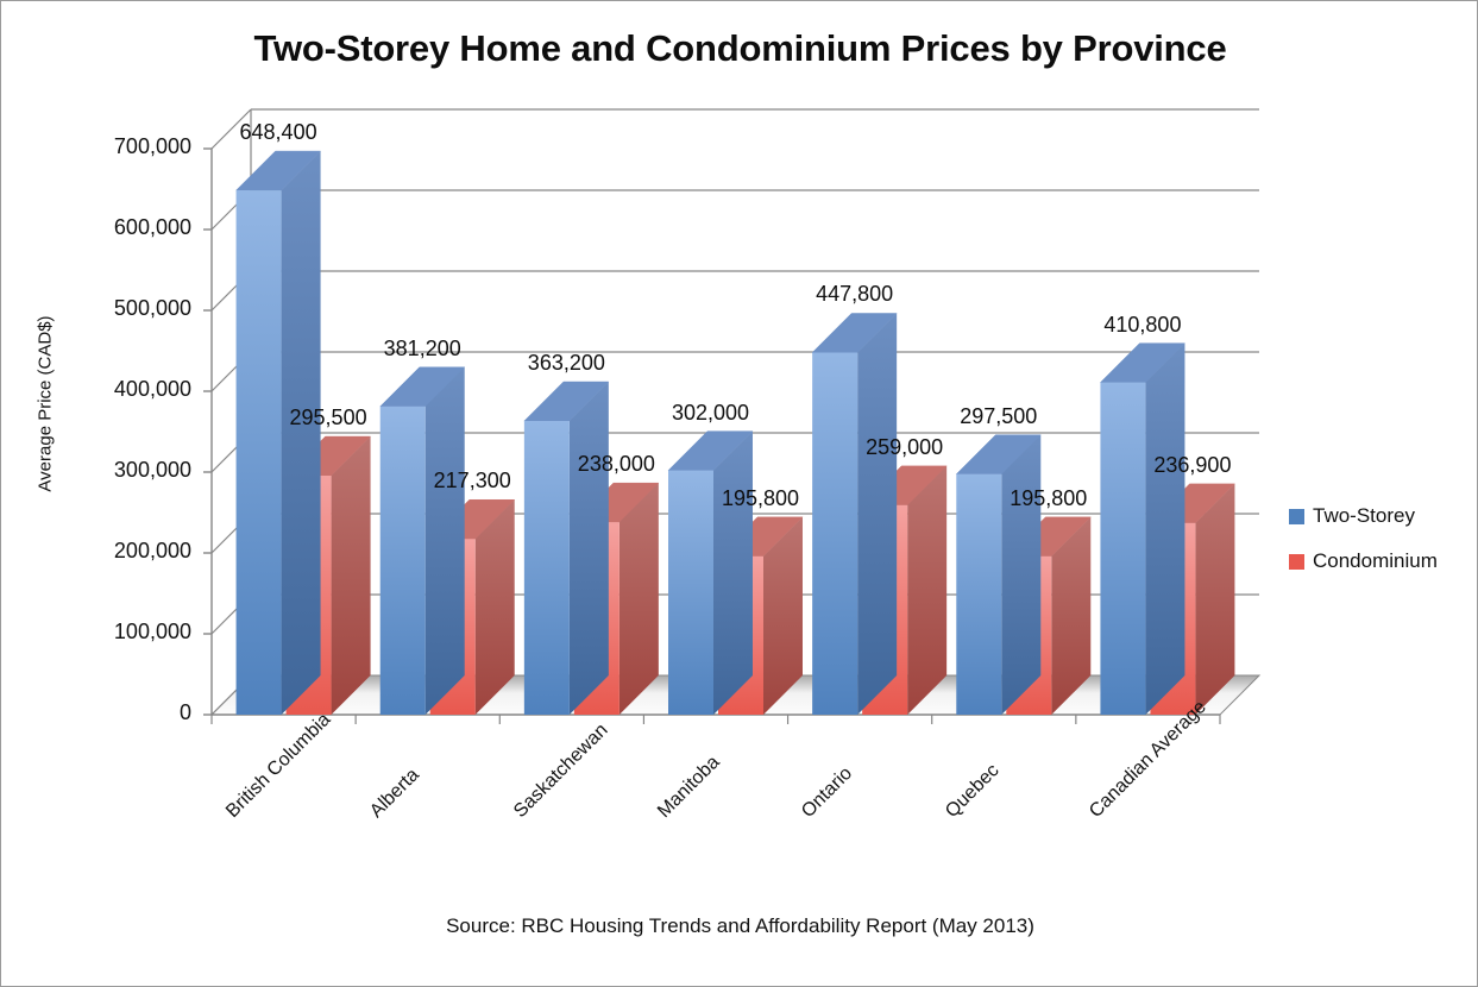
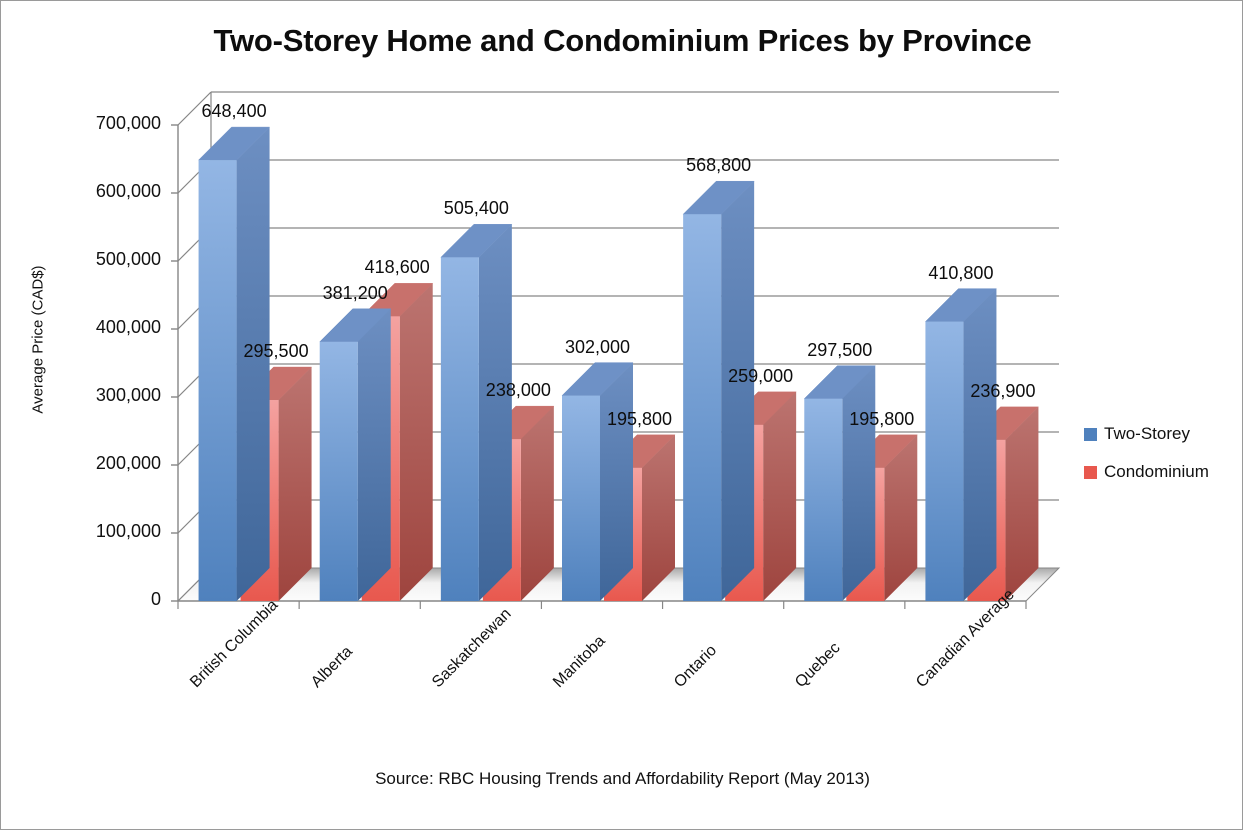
Condominium/Alberta: 217,300 -> 418,600
Two-Storey/Saskatchewan: 363,200 -> 505,400
Two-Storey/Ontario: 447,800 -> 568,800
